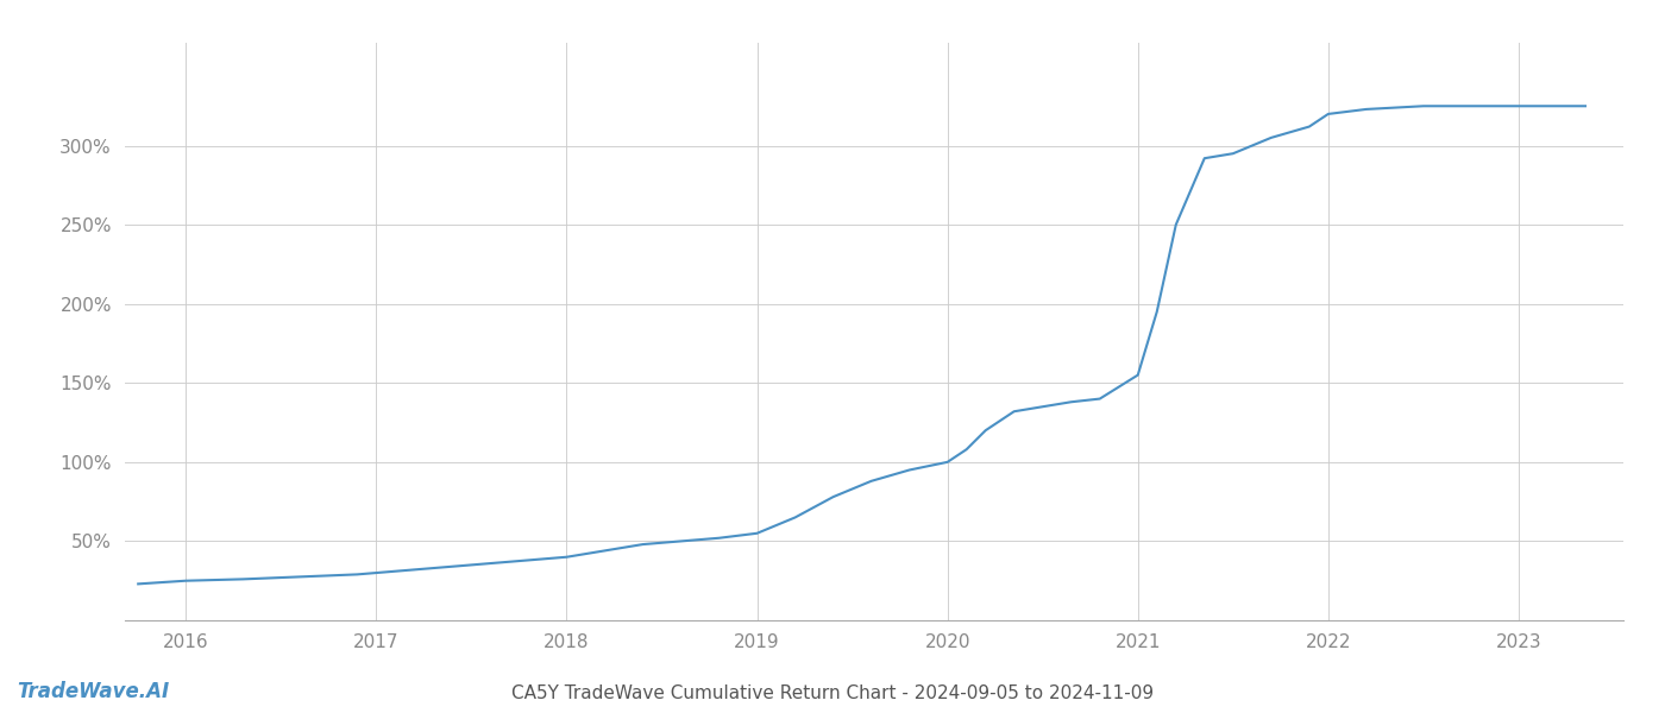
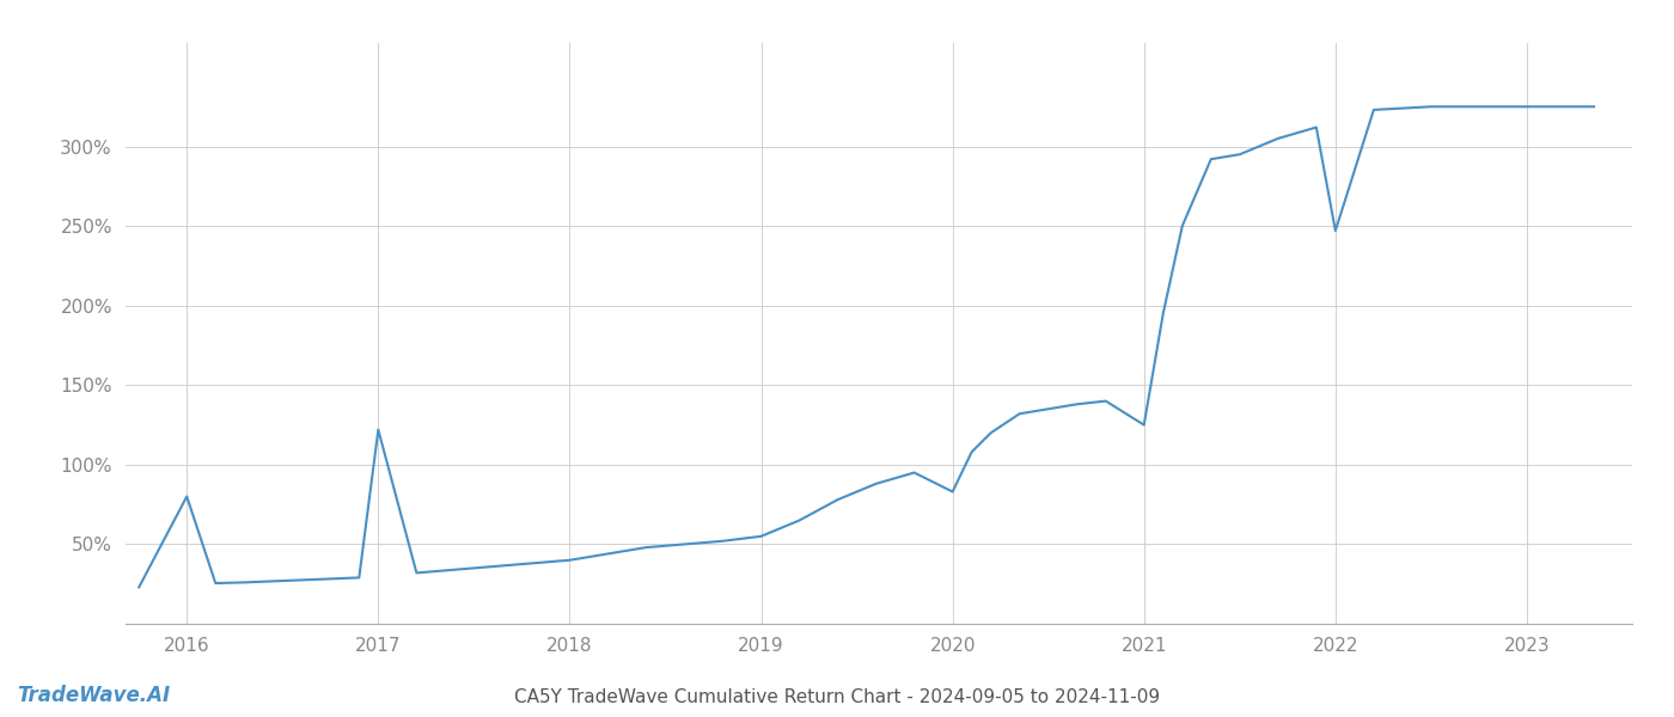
2016: 25% -> 80%
2017: 30% -> 122%
2020: 100% -> 83%
2021: 155% -> 125%
2022: 320% -> 247%
